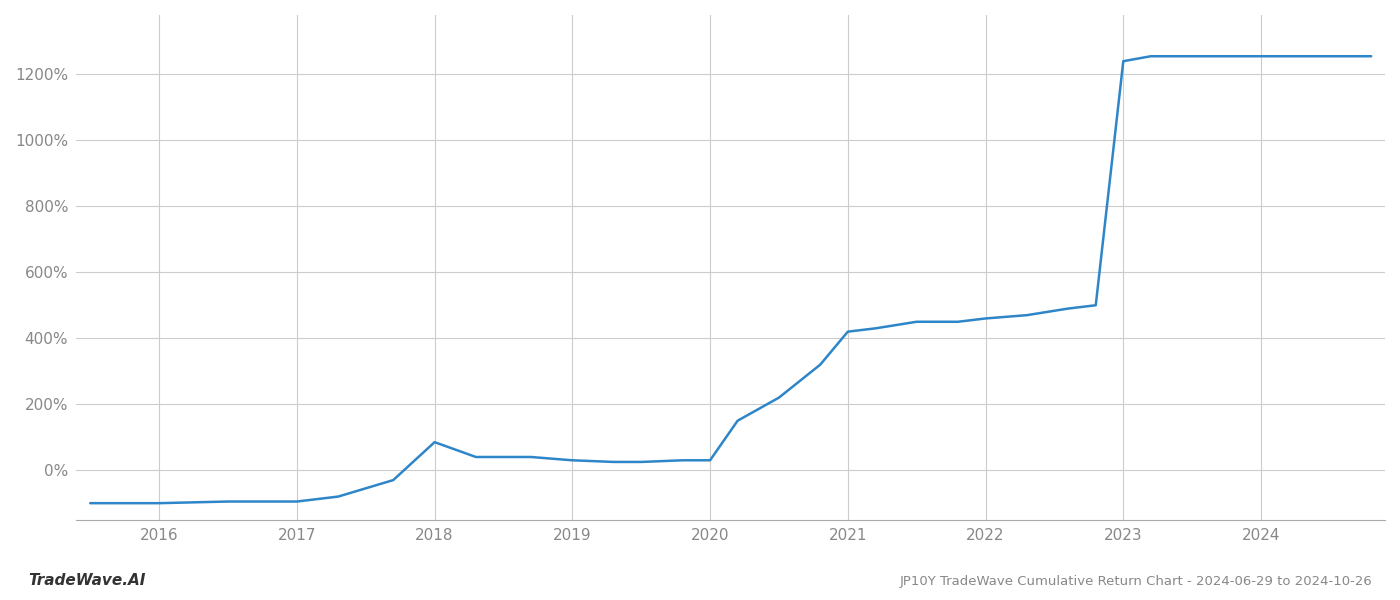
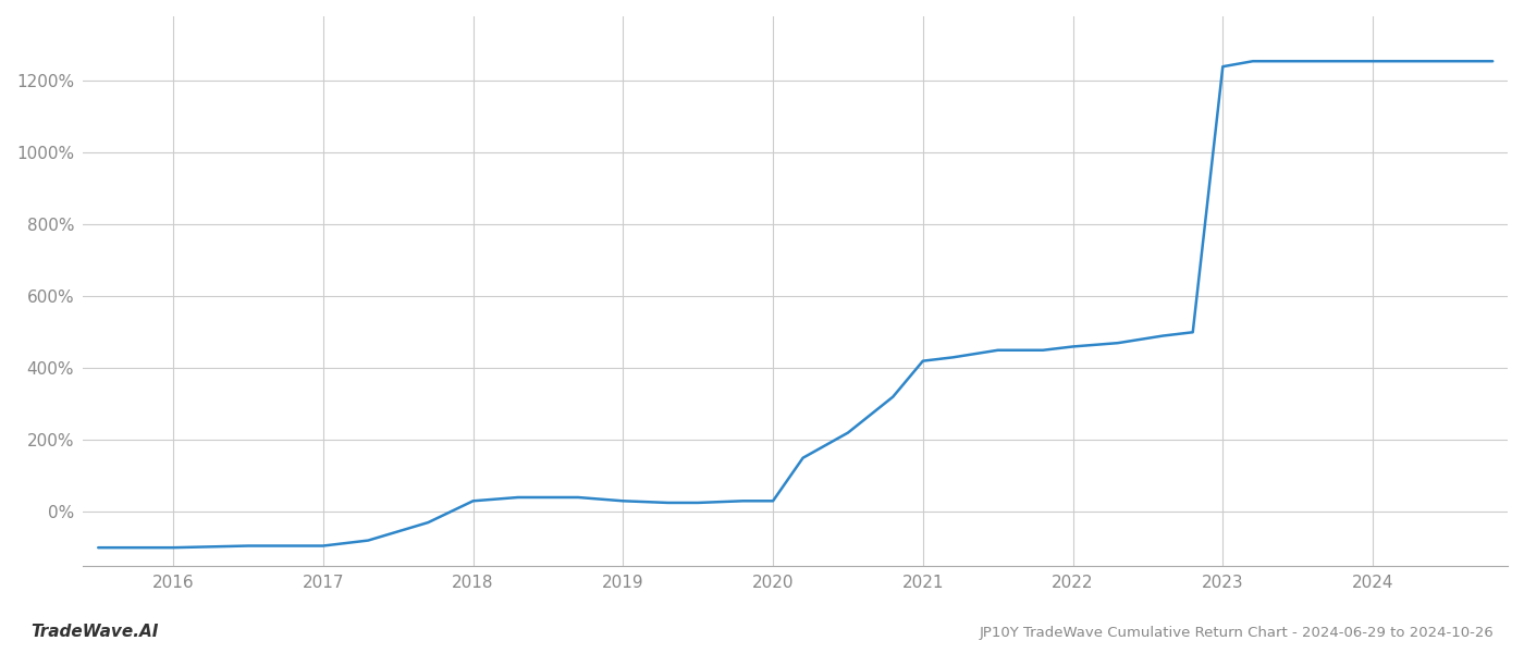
2018: 85% -> 30%
